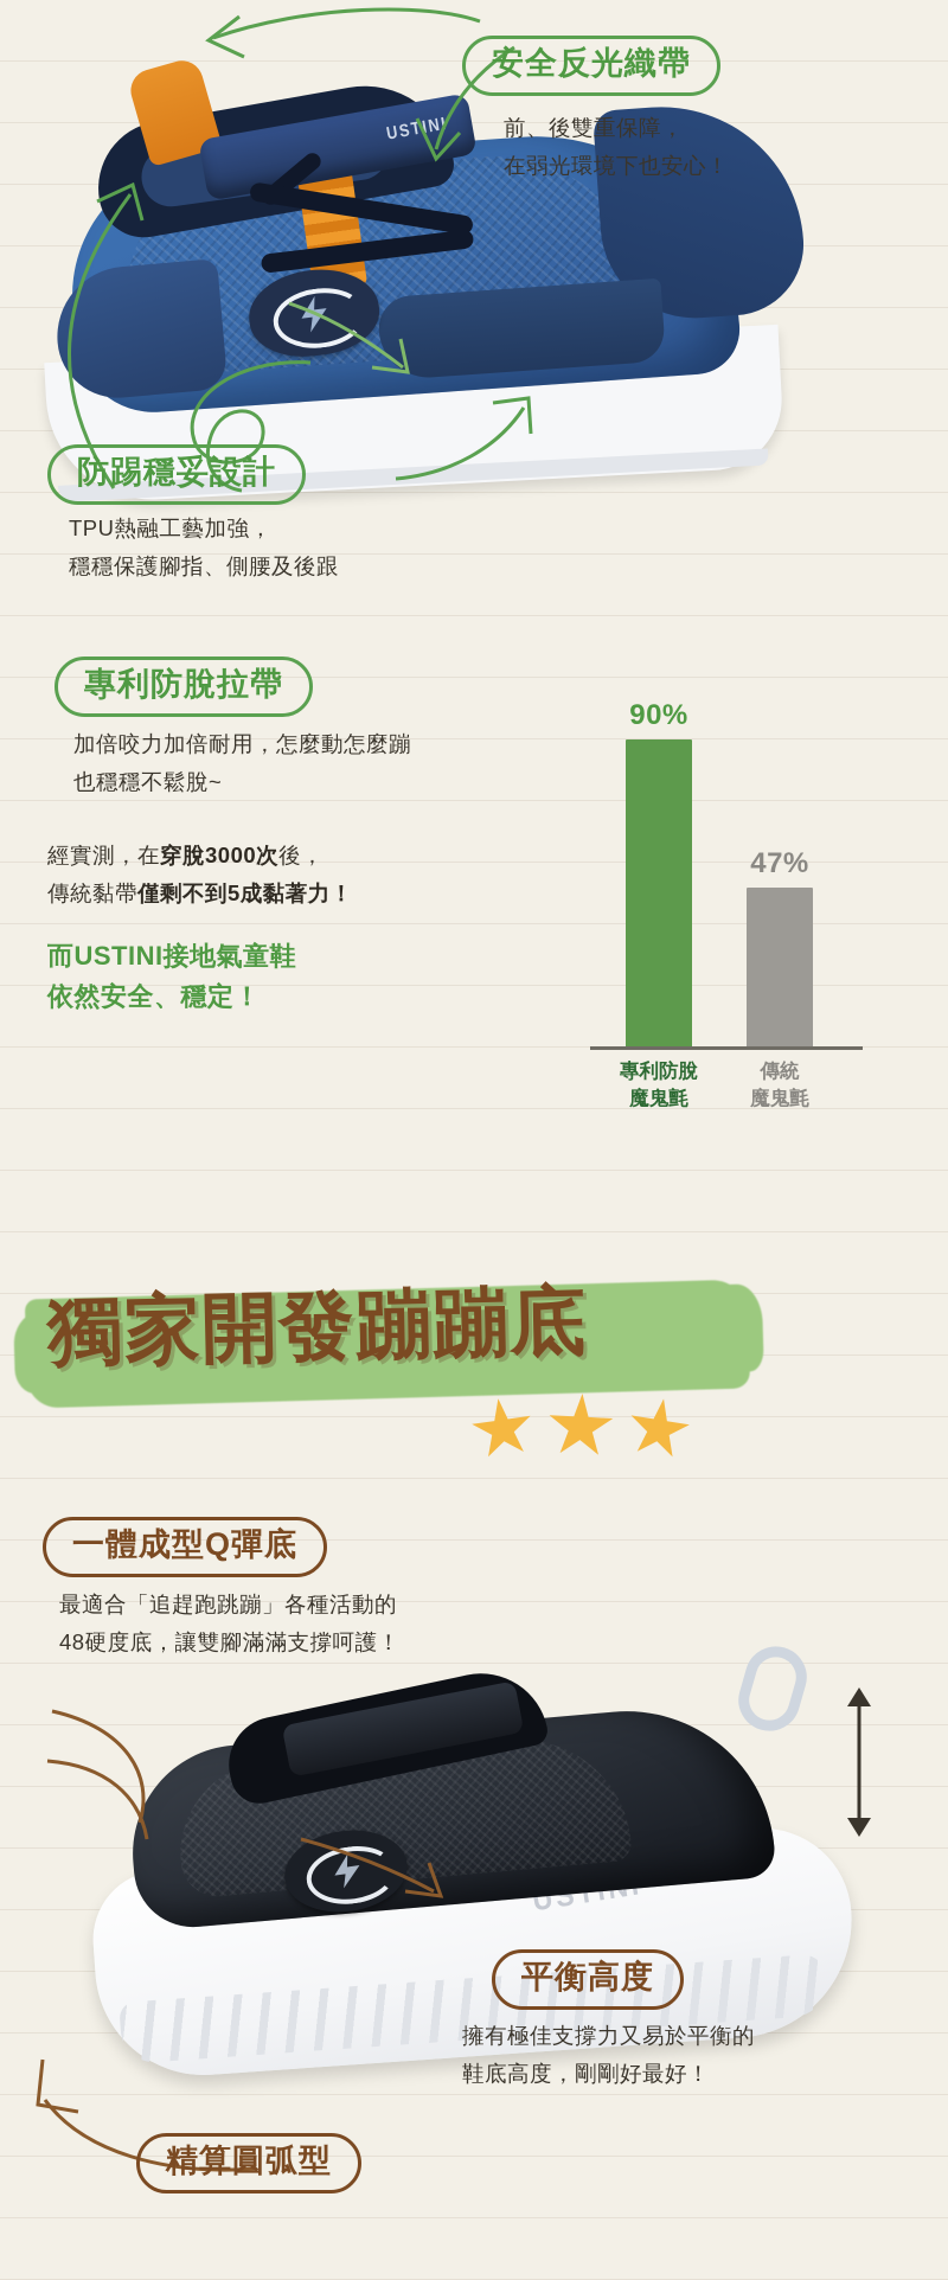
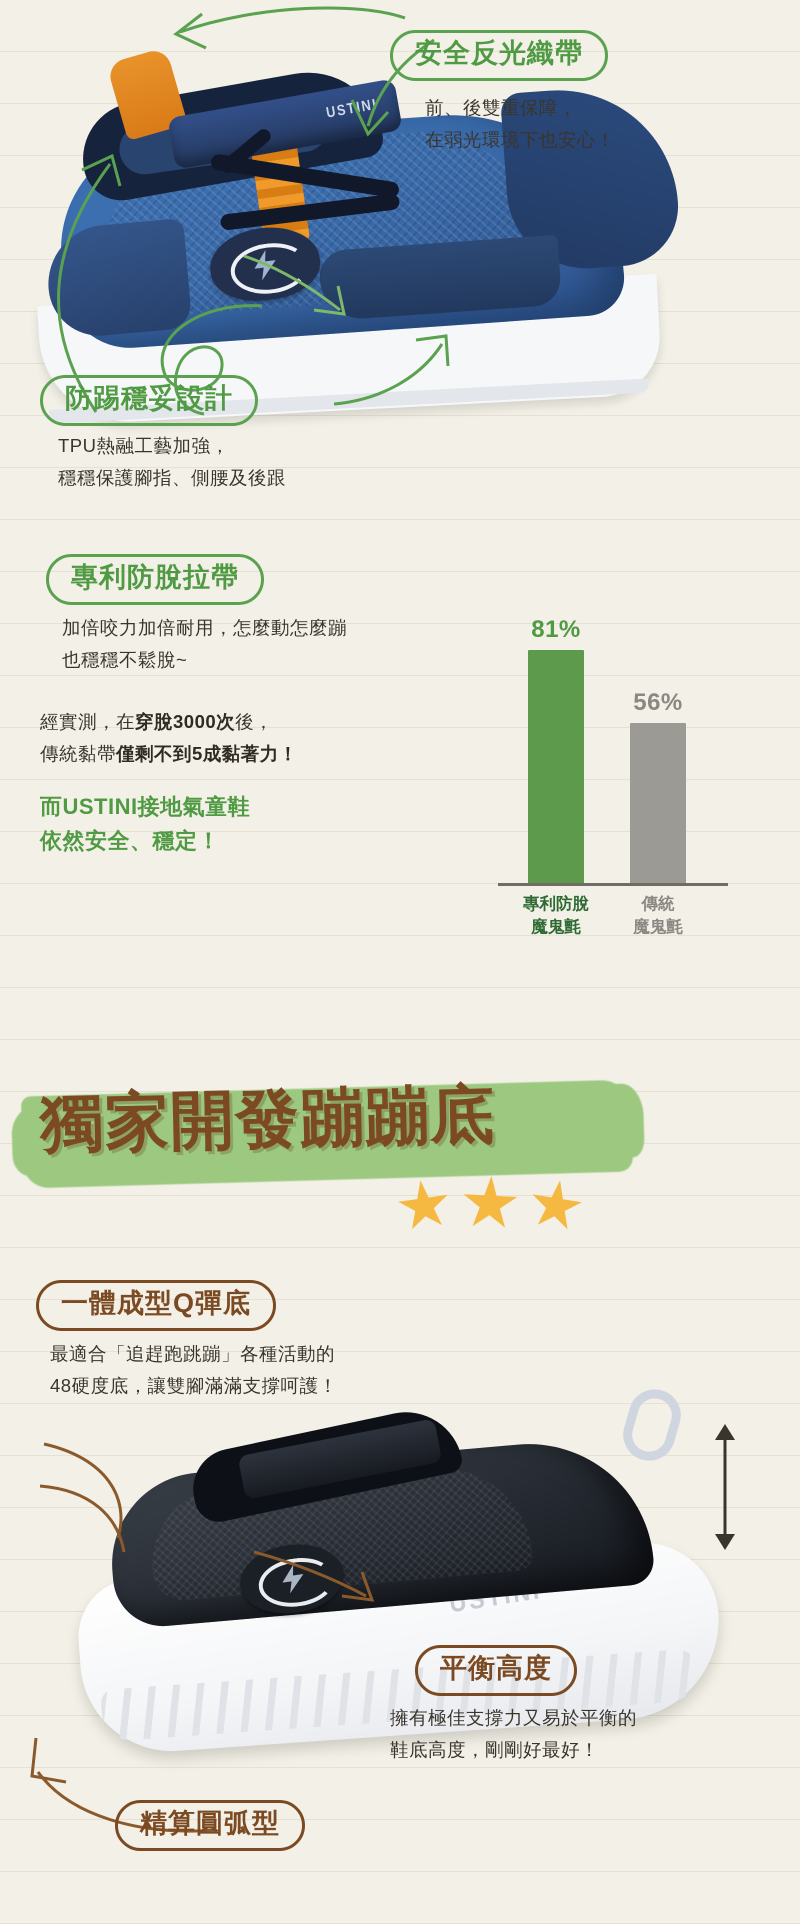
專利防脫 魔鬼氈: 90% -> 81%
傳統 魔鬼氈: 47% -> 56%
